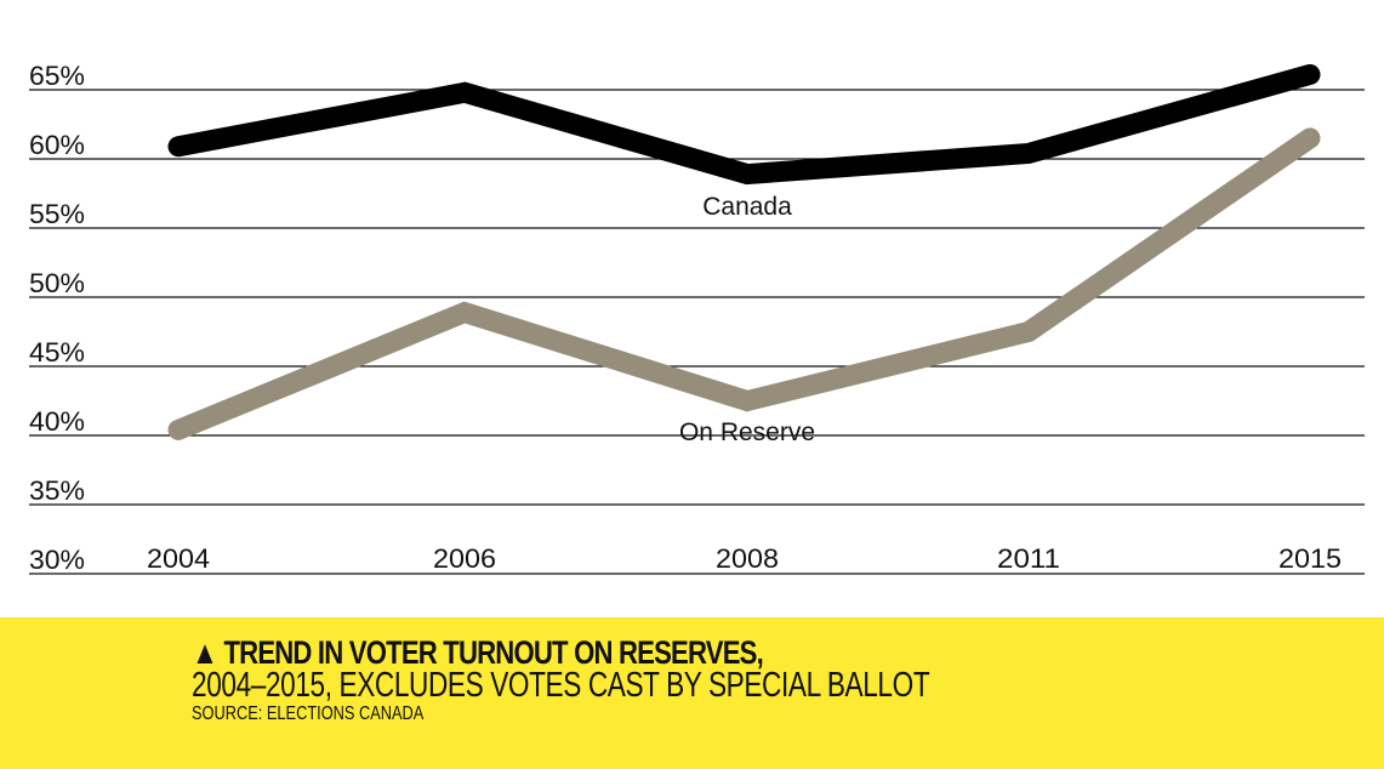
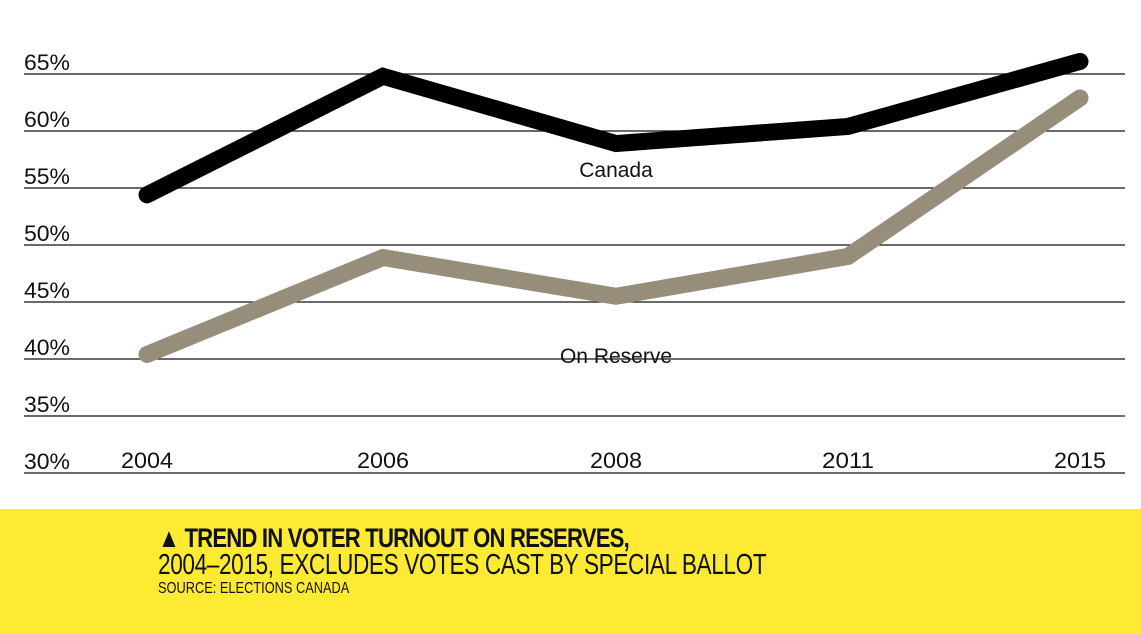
Canada/2004: 60.9% -> 54.4%
On Reserve/2008: 42.5% -> 45.5%
On Reserve/2011: 47.5% -> 49.0%
On Reserve/2015: 61.5% -> 62.9%
